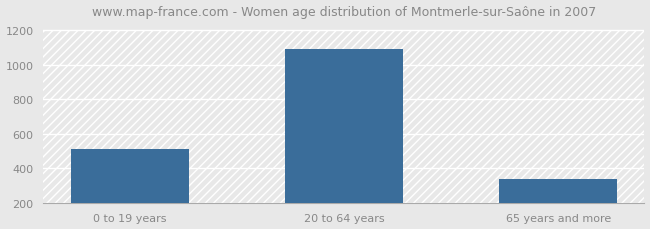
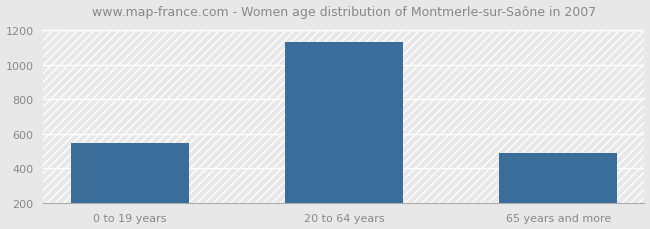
0 to 19 years: 510 -> 550
20 to 64 years: 1090 -> 1130
65 years and more: 340 -> 490
